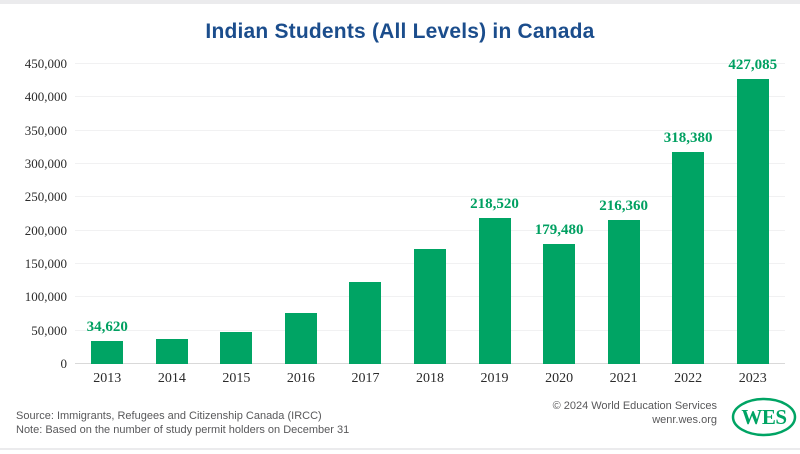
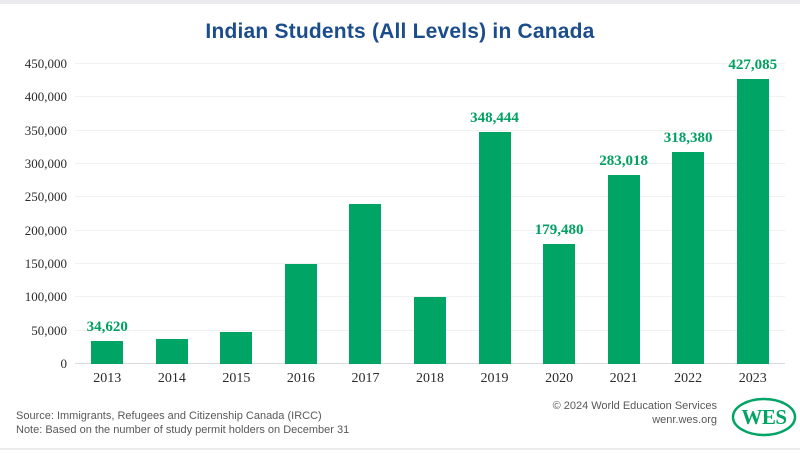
2016: 80000 -> 150000
2017: 120000 -> 240000
2018: 170000 -> 100000
2019: 218,520 -> 348,444
2021: 216,360 -> 283,018
